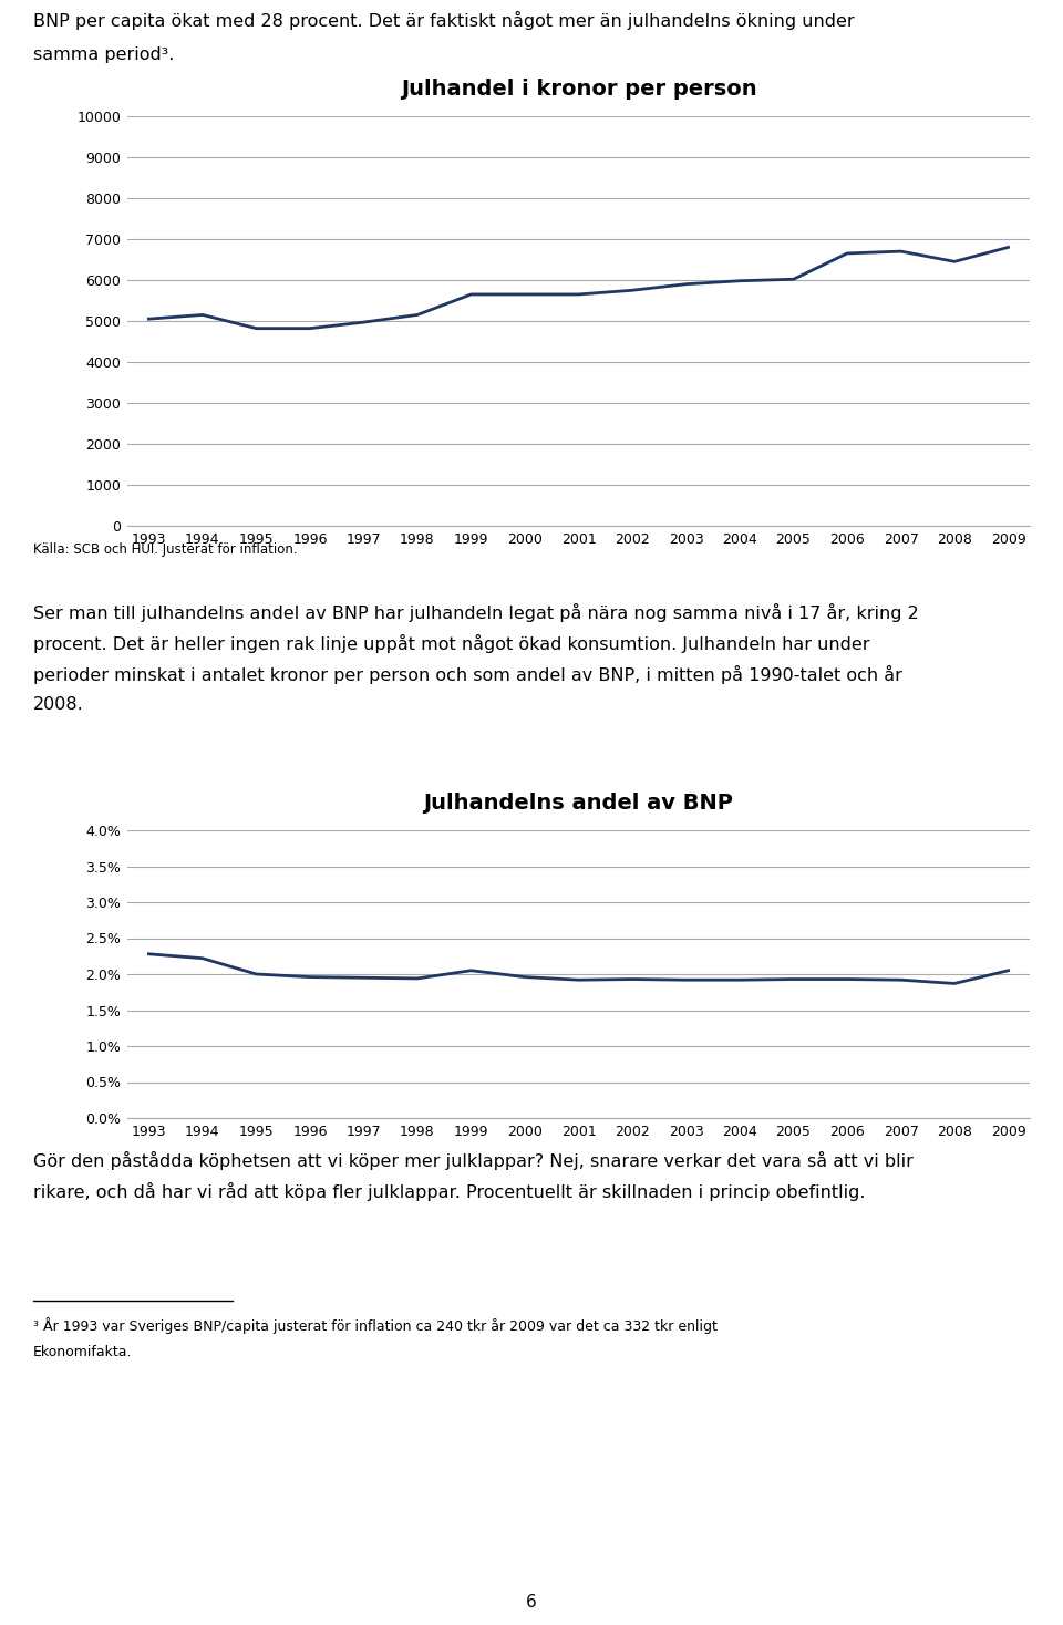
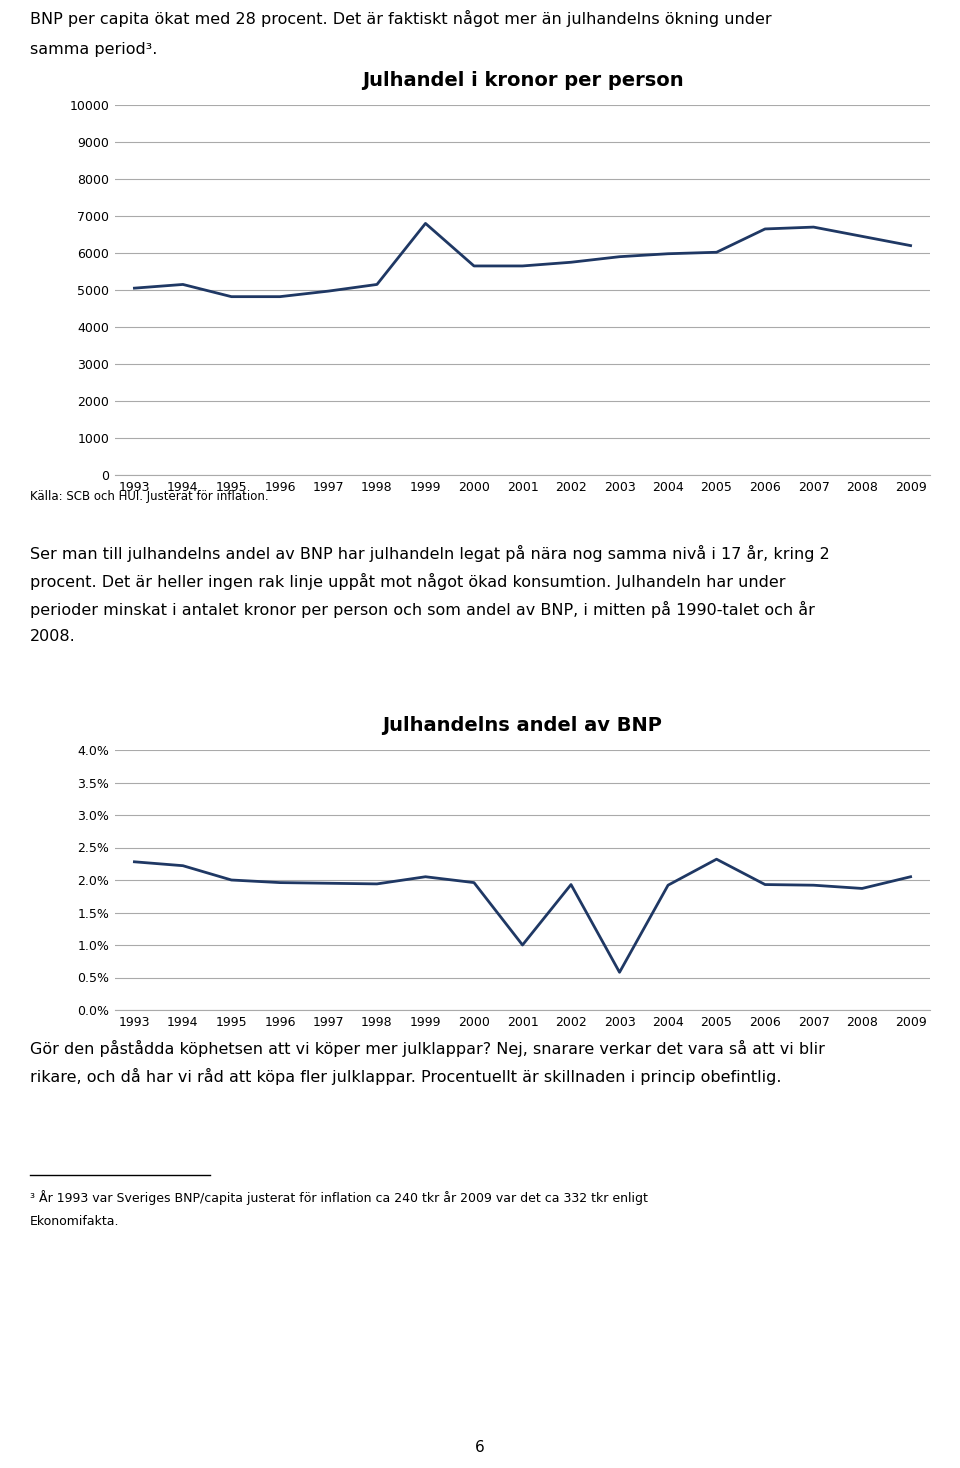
Julhandel i kronor per person/1999: 5650 -> 6800
Julhandel i kronor per person/2009: 6800 -> 6200
Julhandelns andel av BNP/2001: 1.92% -> 1.00%
Julhandelns andel av BNP/2003: 1.92% -> 0.58%
Julhandelns andel av BNP/2005: 1.93% -> 2.32%
